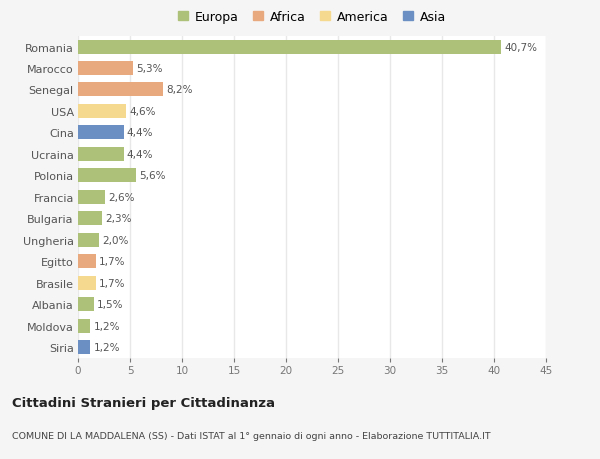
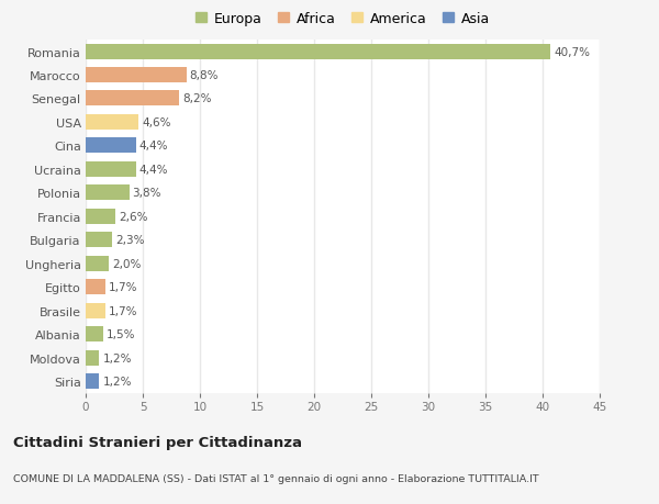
Marocco: 5,3% -> 8,8%
Polonia: 5,6% -> 3,8%
